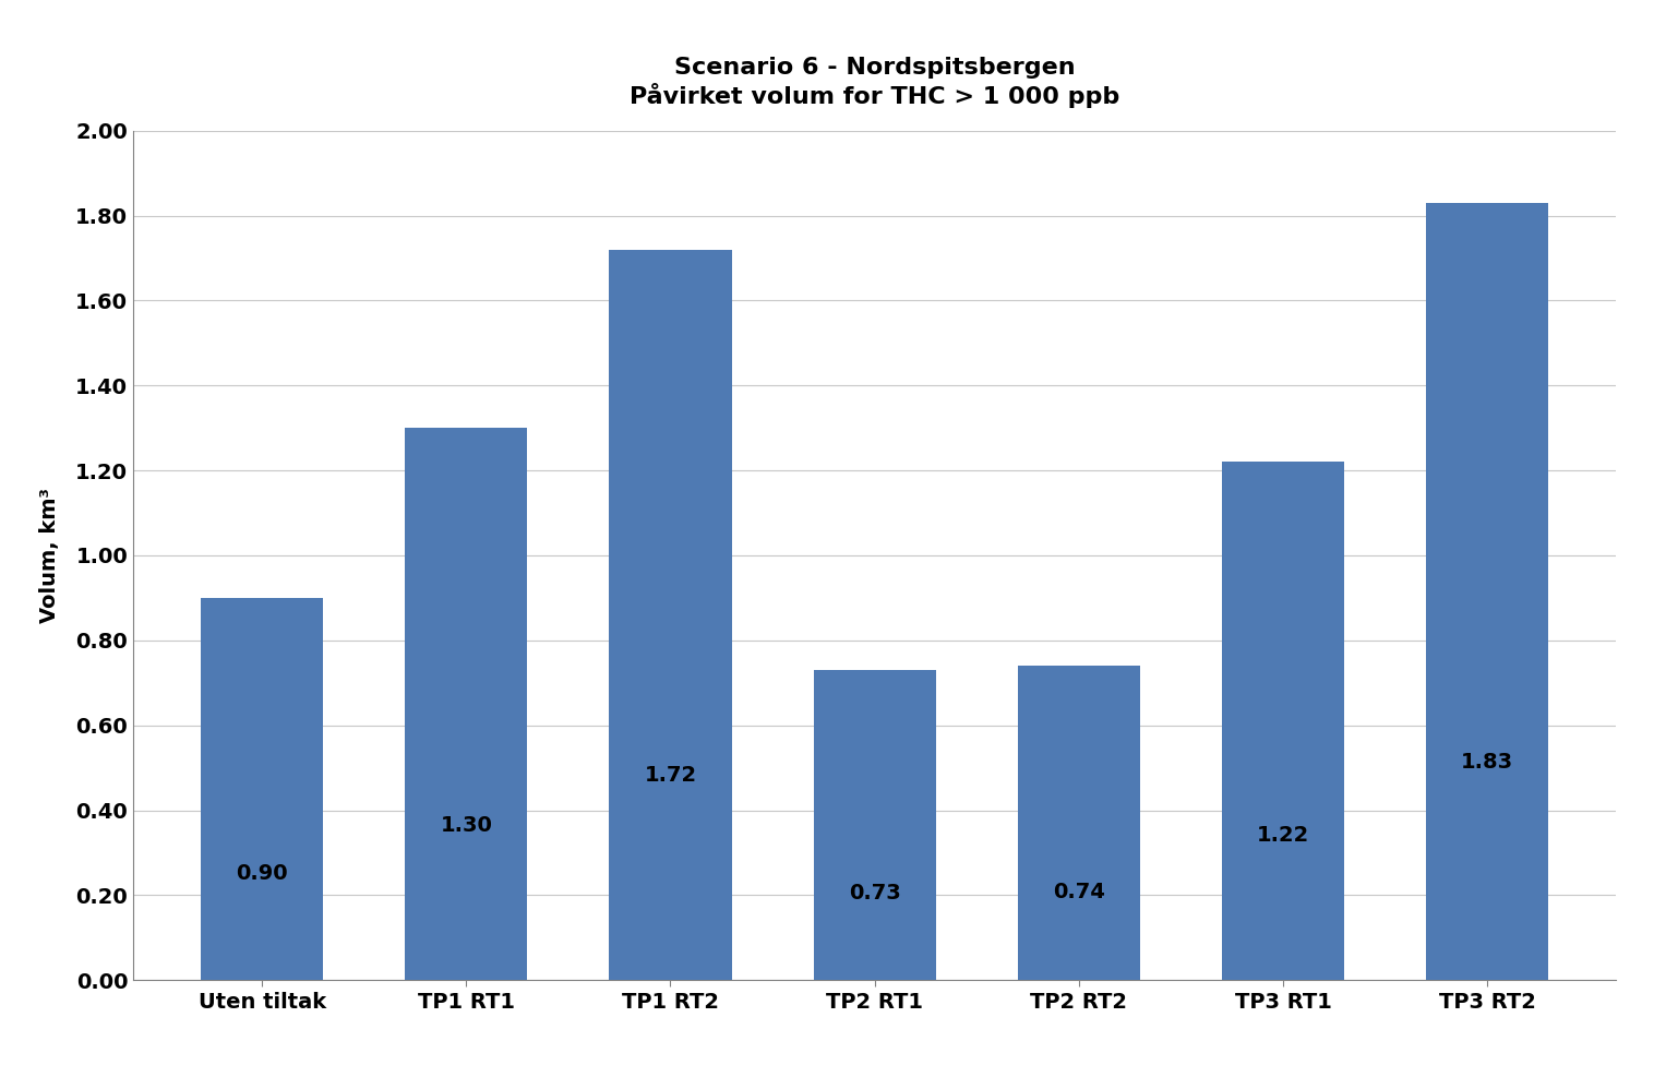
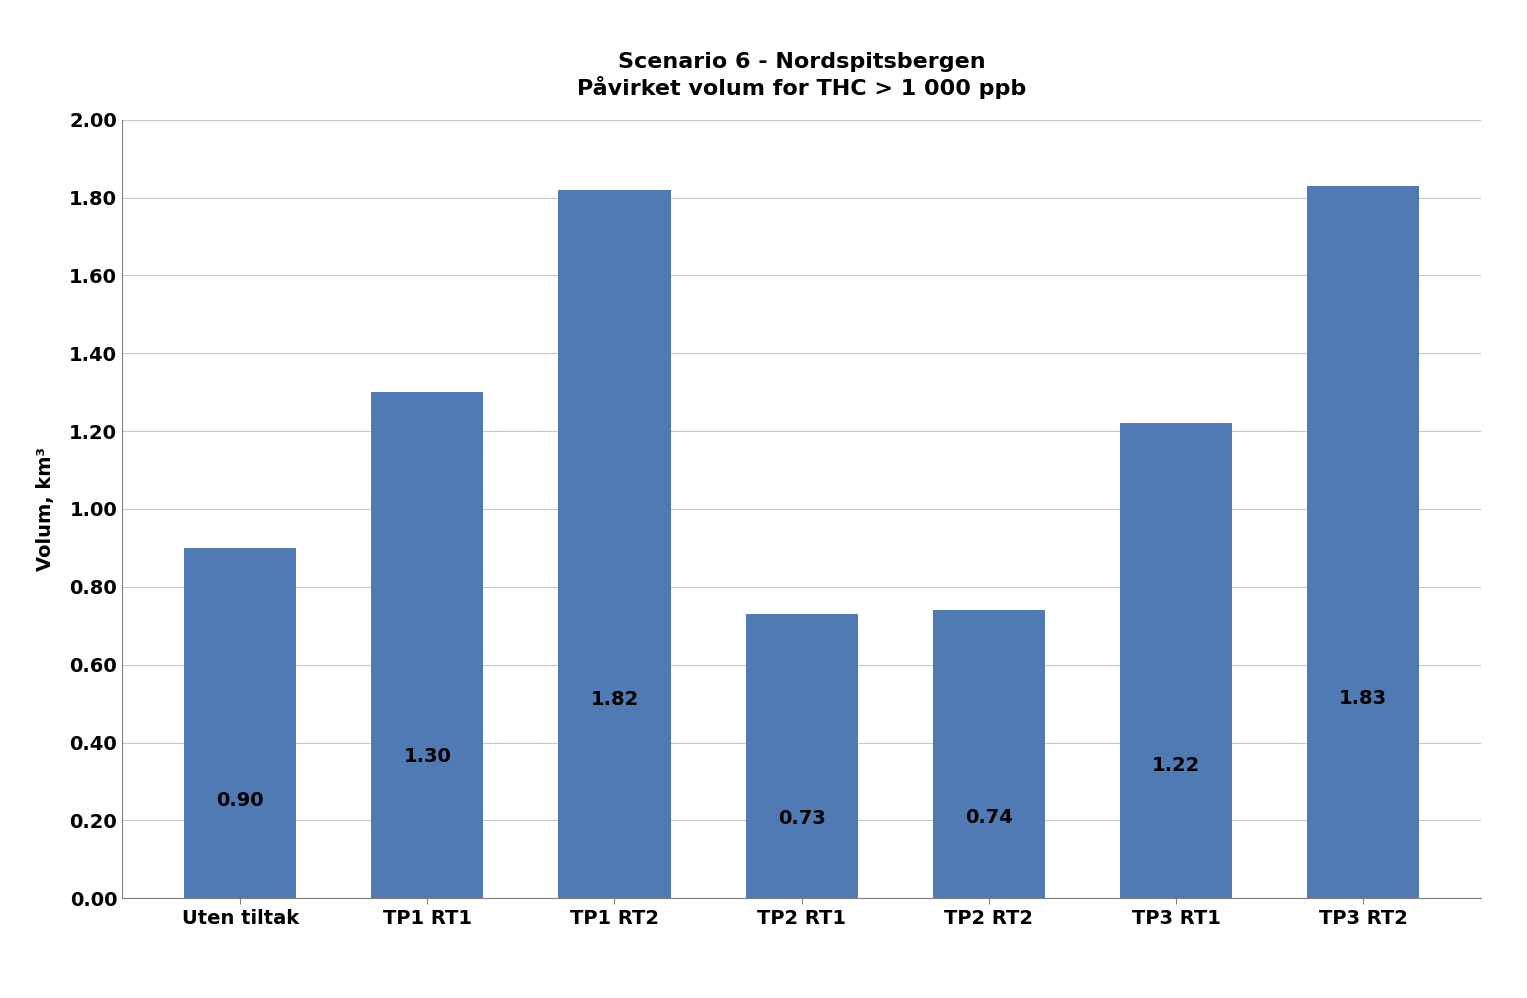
TP1 RT2: 1.72 -> 1.82
